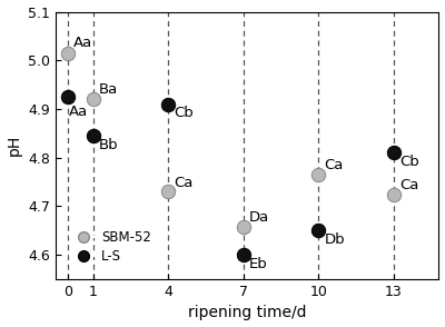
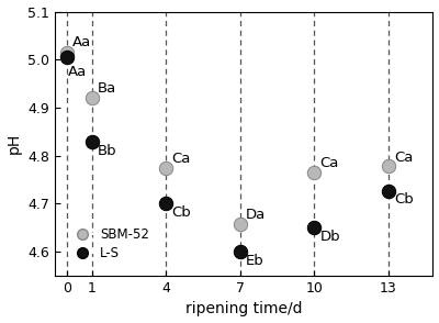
L-S/0: 4.925 -> 5.005
L-S/1: 4.845 -> 4.828
SBM-52/4: 4.730 -> 4.775
L-S/4: 4.910 -> 4.700
SBM-52/13: 4.725 -> 4.778
L-S/13: 4.810 -> 4.727
